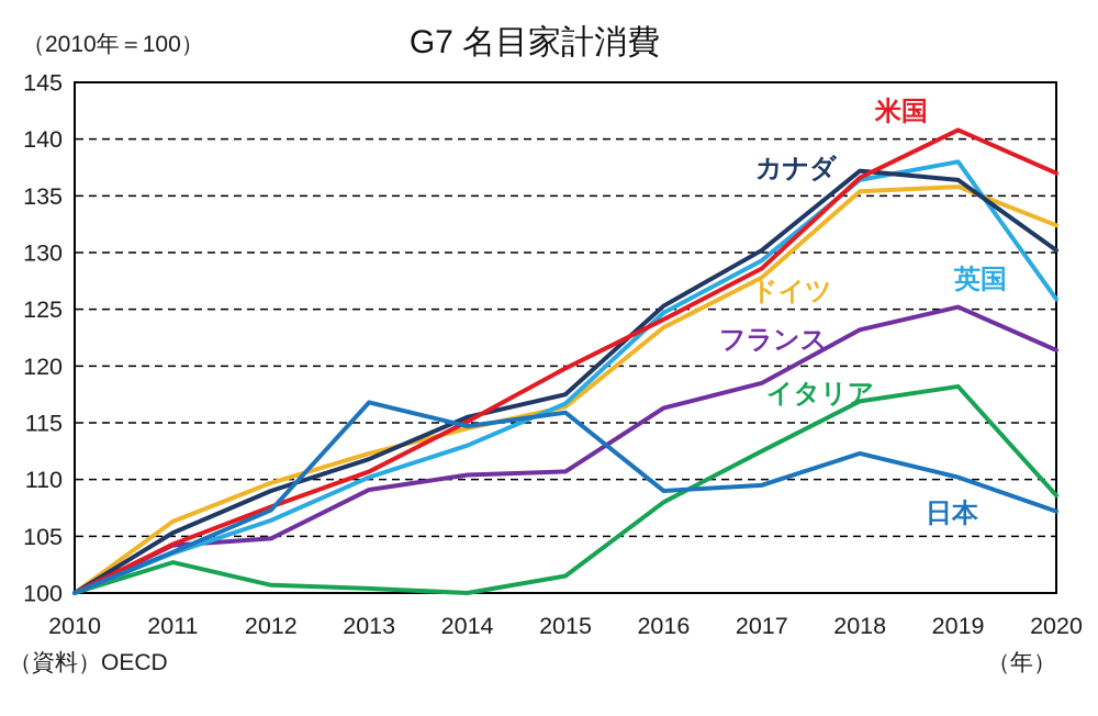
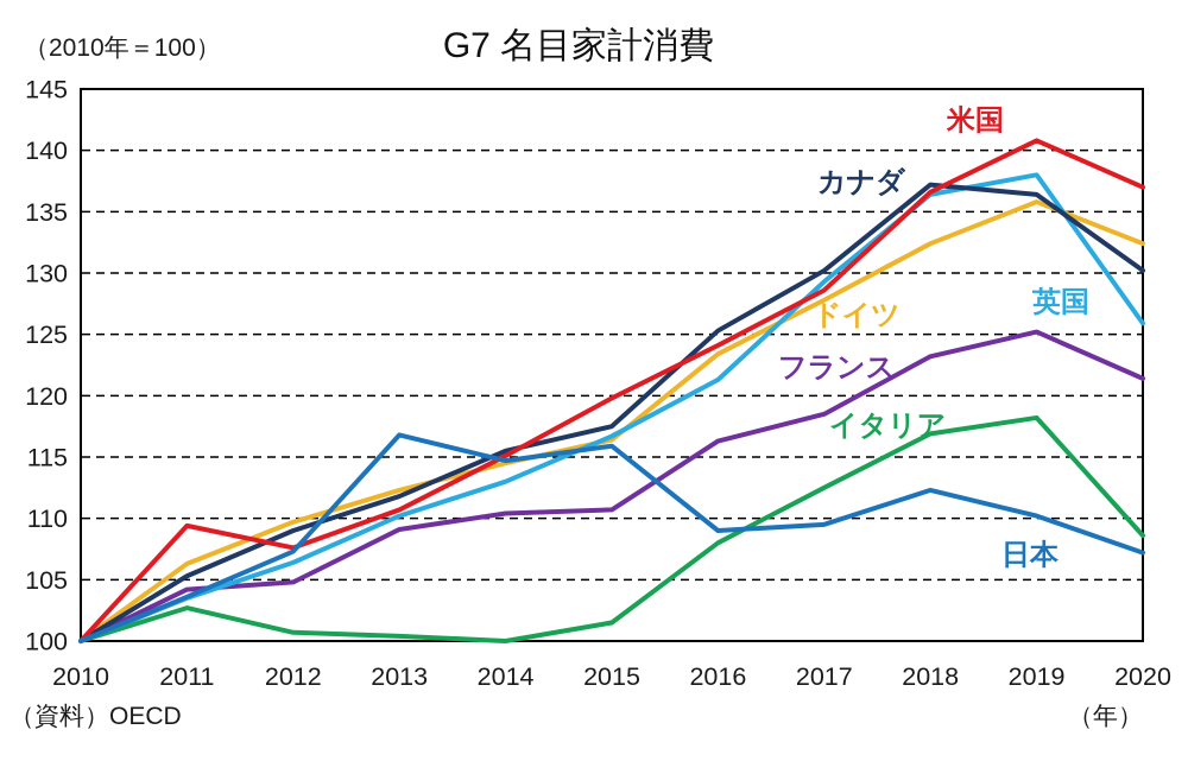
米国/2011: 104.3 -> 109.4
英国/2016: 124.7 -> 121.3
ドイツ/2018: 135.4 -> 132.4
